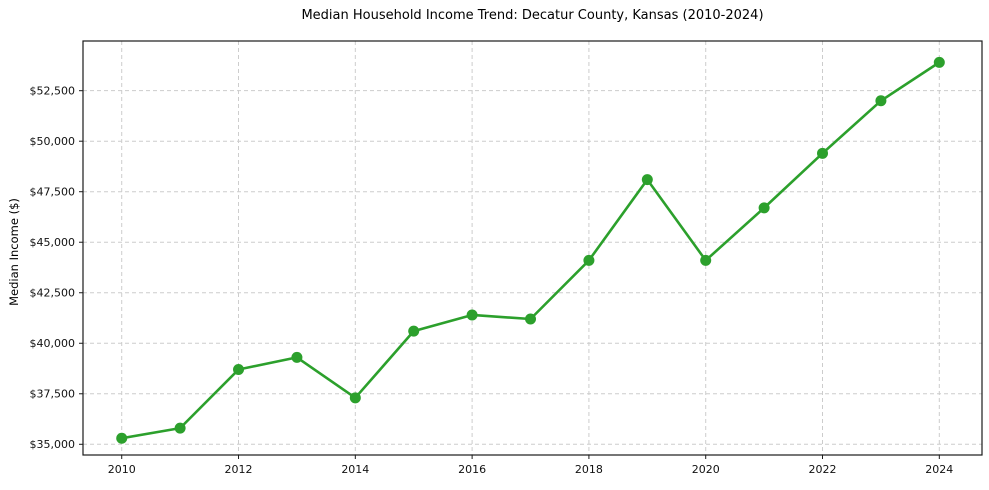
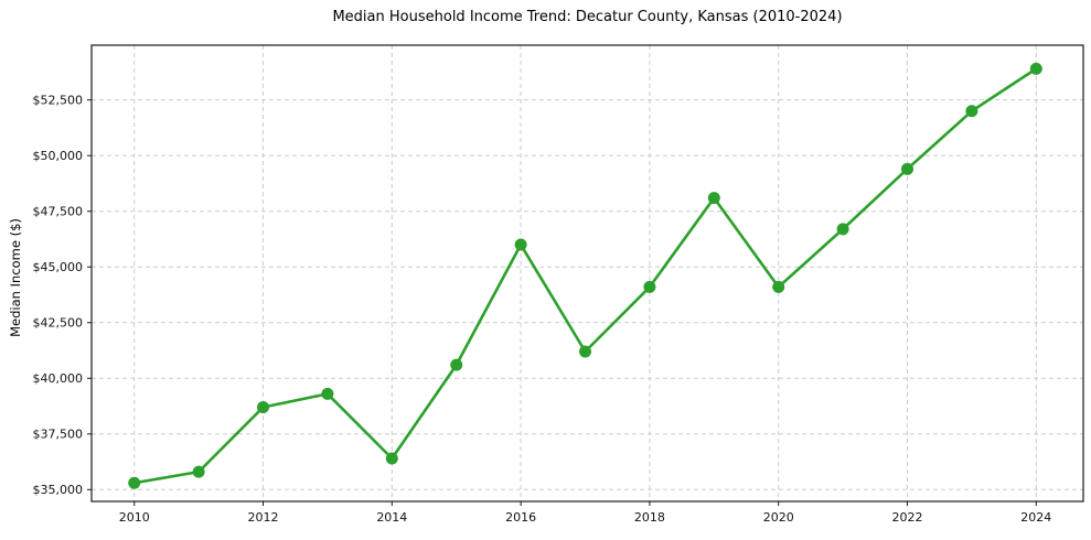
2014: $37300 -> $36400
2016: $41400 -> $46000
